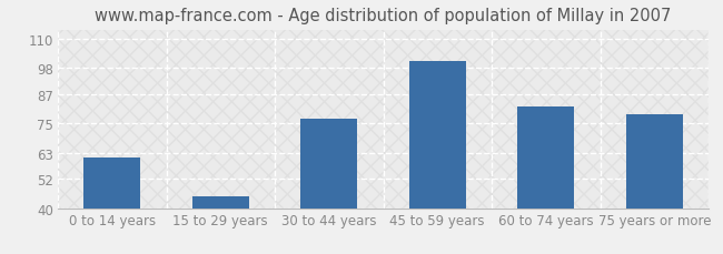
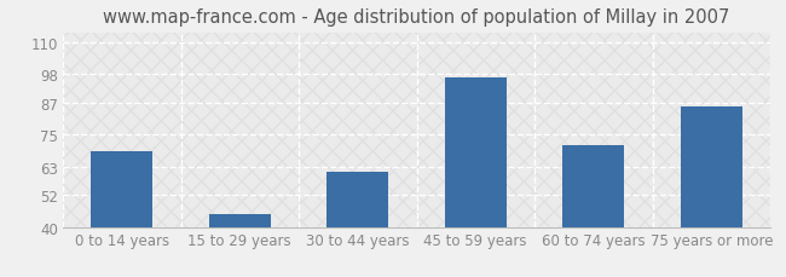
0 to 14 years: 61 -> 69
30 to 44 years: 77 -> 61
45 to 59 years: 101 -> 97
60 to 74 years: 82 -> 71
75 years or more: 79 -> 86
